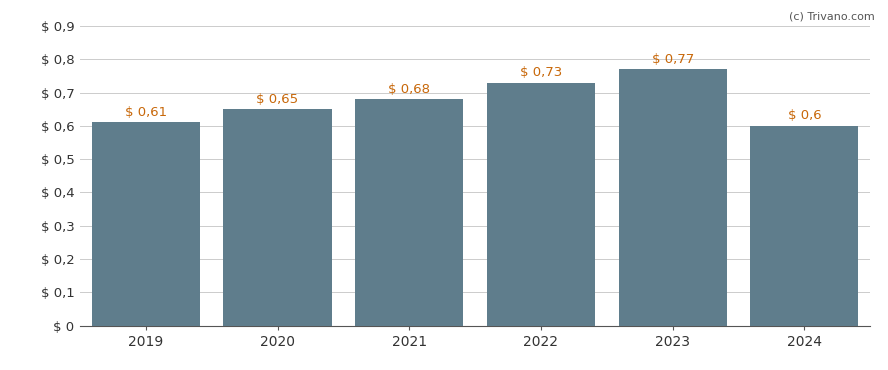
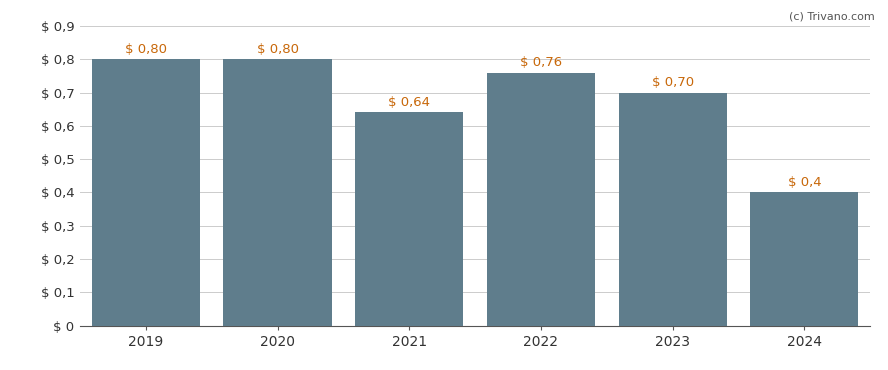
2019: 0,61 -> 0,80
2020: 0,65 -> 0,80
2021: 0,68 -> 0,64
2022: 0,73 -> 0,76
2023: 0,77 -> 0,70
2024: 0,6 -> 0,4
